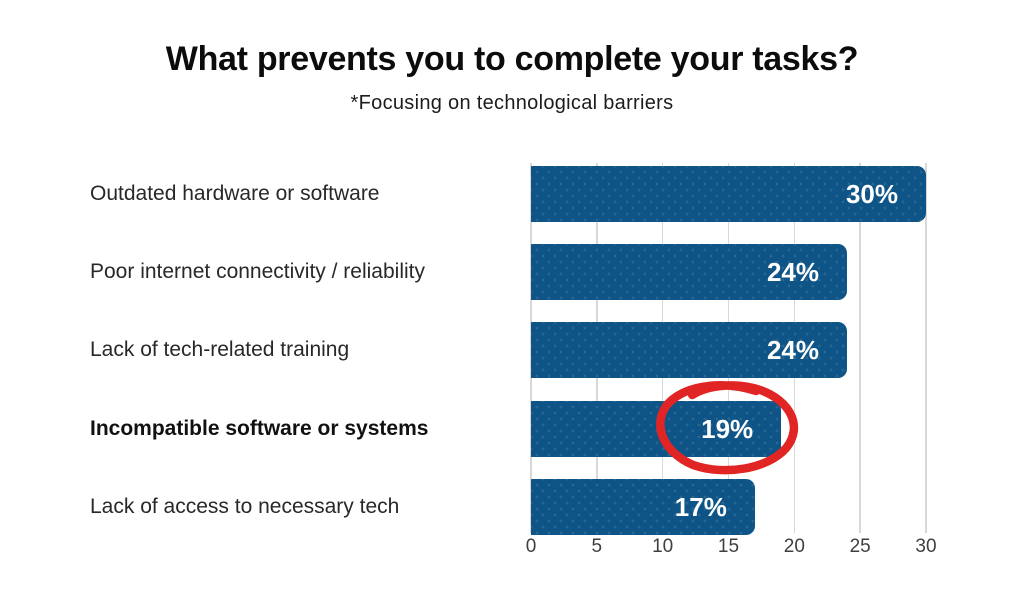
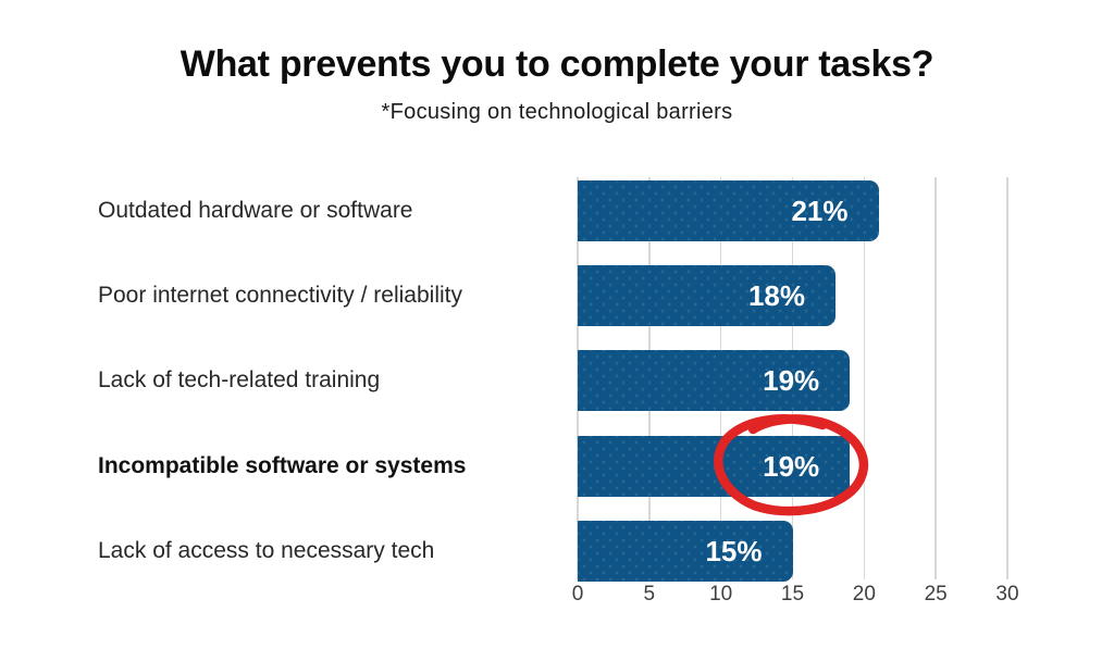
Outdated hardware or software: 30% -> 21%
Poor internet connectivity / reliability: 24% -> 18%
Lack of tech-related training: 24% -> 19%
Lack of access to necessary tech: 17% -> 15%
